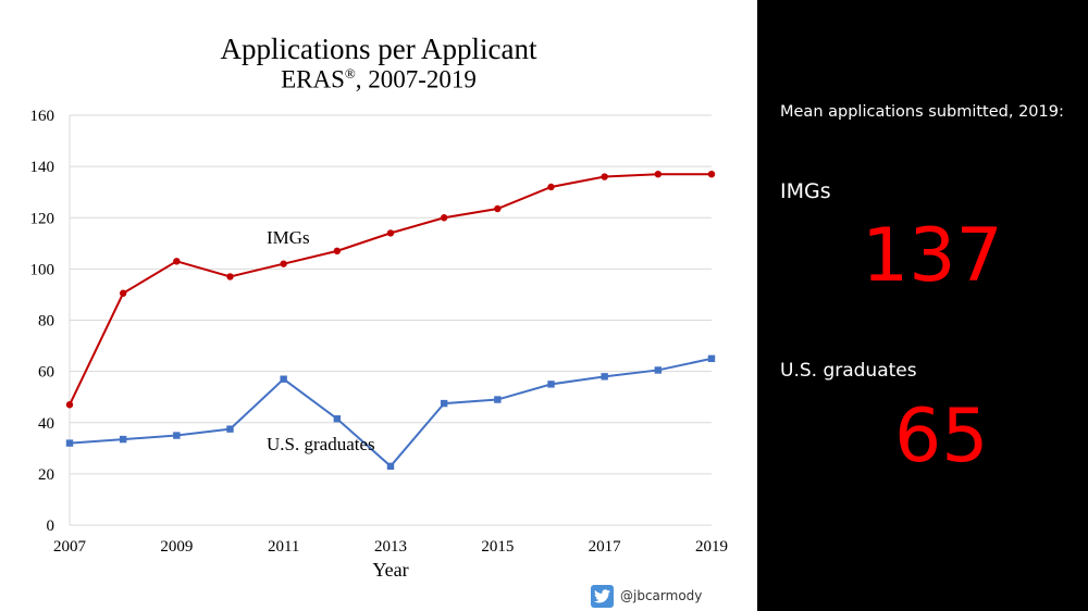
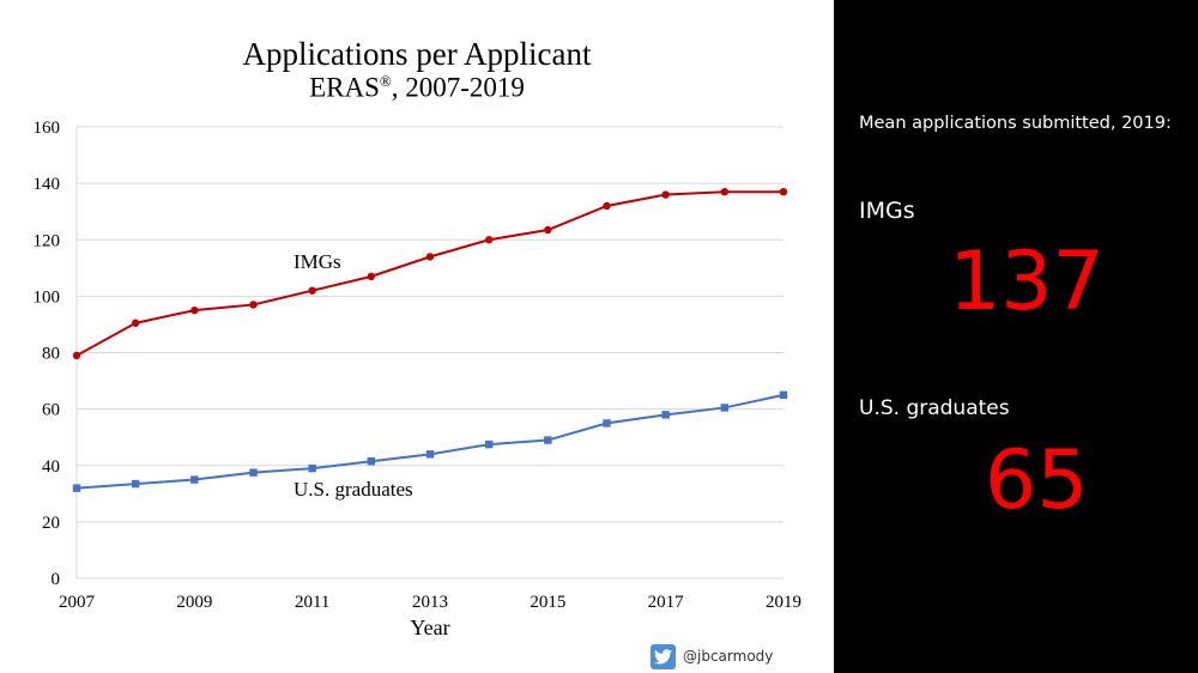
IMGs/2007: 47 -> 79
IMGs/2009: 103 -> 95
U.S. graduates/2011: 57 -> 39
U.S. graduates/2013: 23 -> 44
